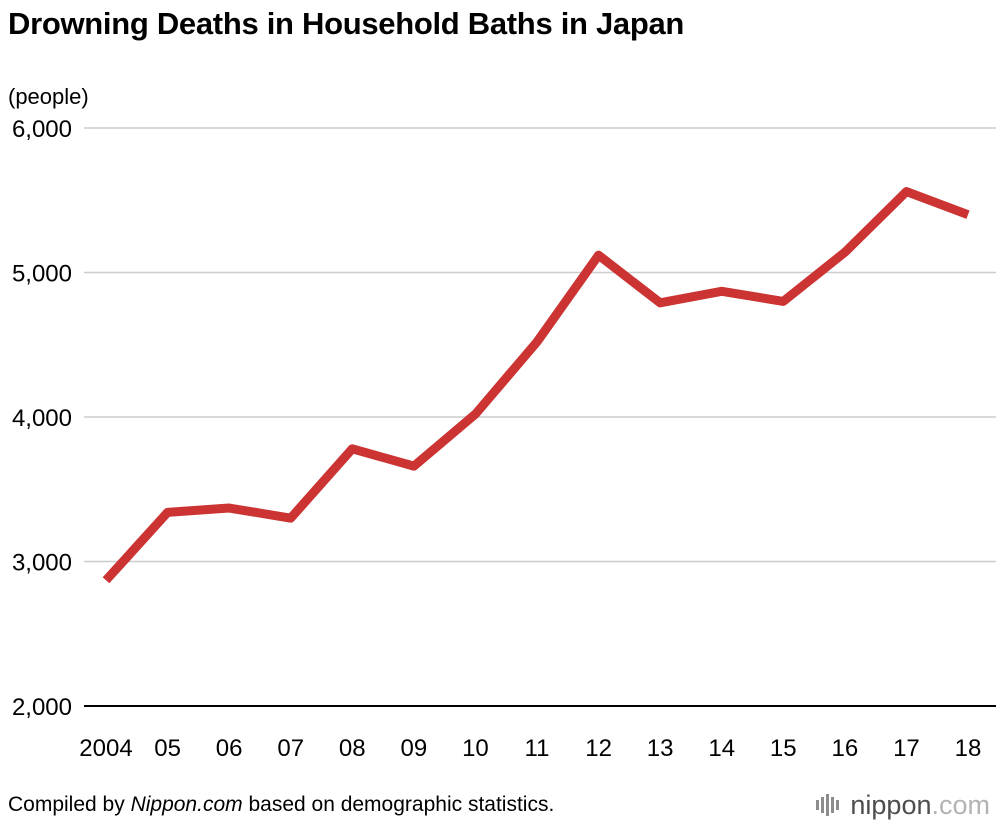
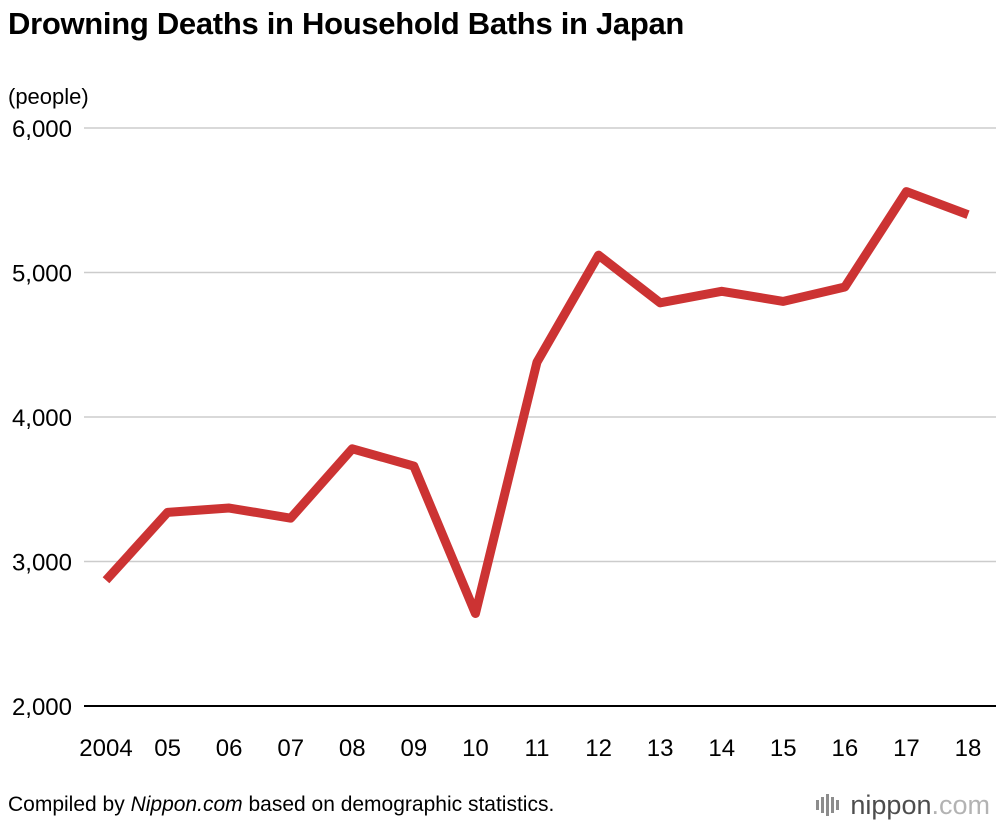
10: 4020 -> 2640
11: 4520 -> 4380
16: 5140 -> 4900
